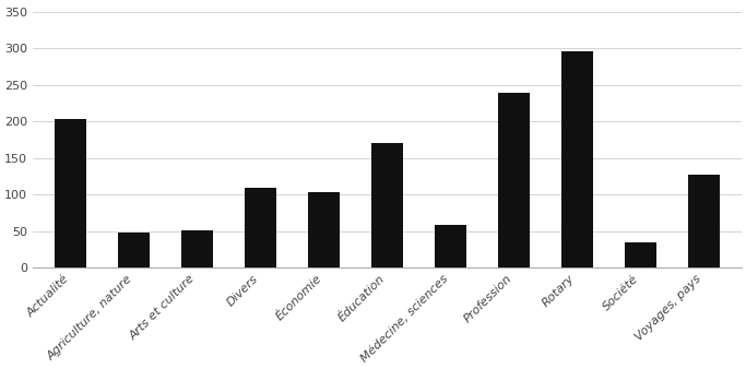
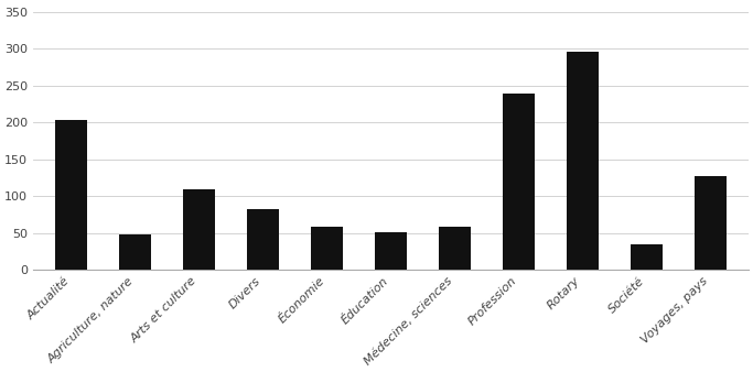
Arts et culture: 52 -> 109
Divers: 110 -> 83
Économie: 104 -> 58
Éducation: 170 -> 52
